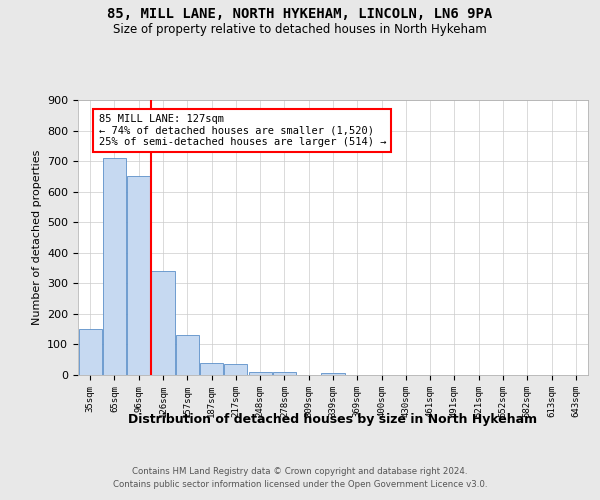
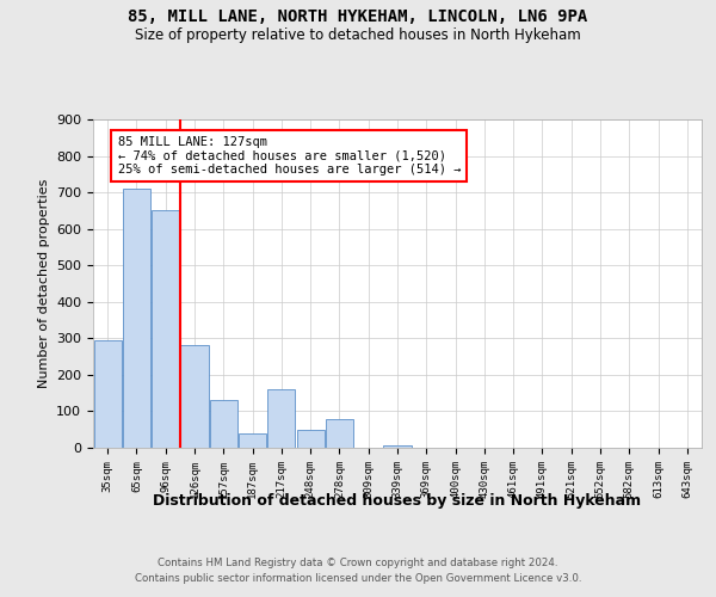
35sqm: 150 -> 295
126sqm: 340 -> 280
217sqm: 35 -> 160
248sqm: 10 -> 50
278sqm: 10 -> 80
